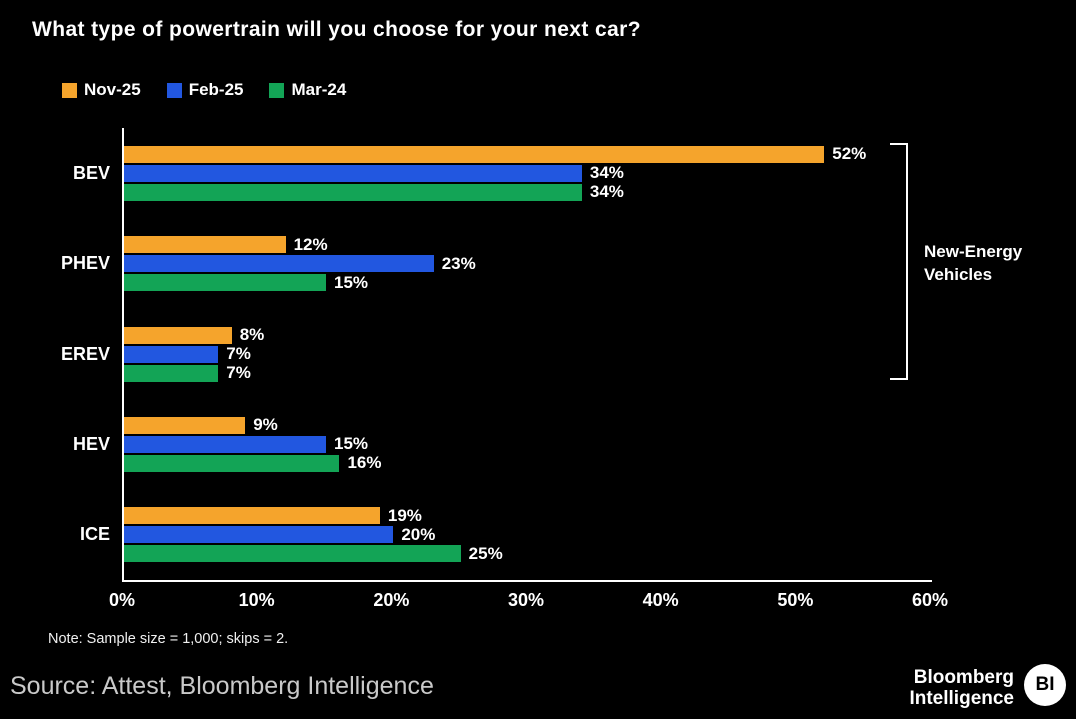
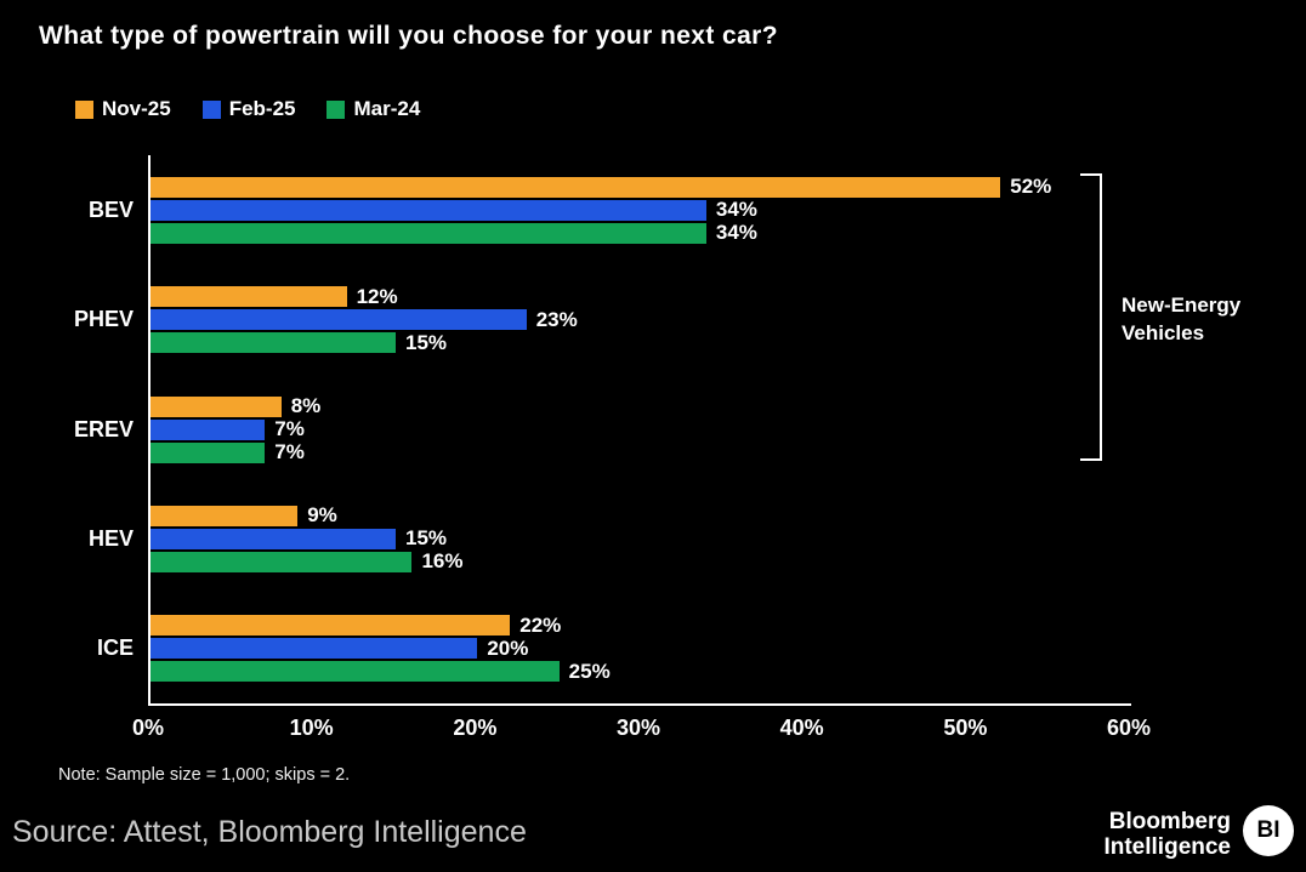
Nov-25/ICE: 19% -> 22%
